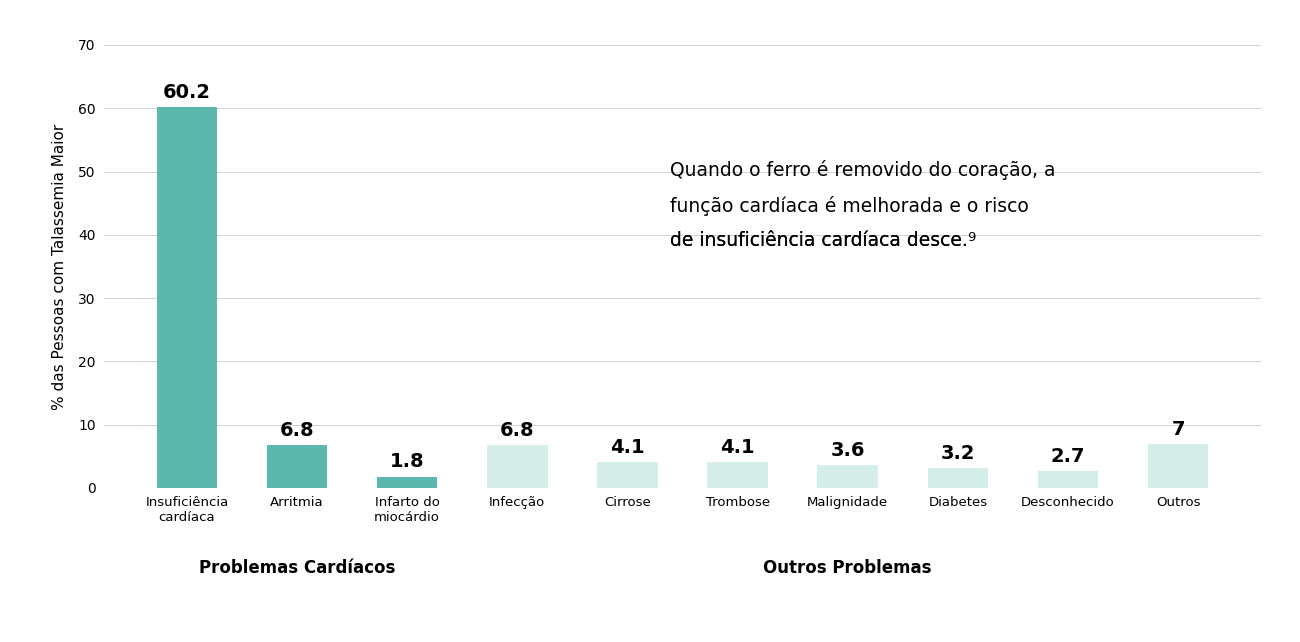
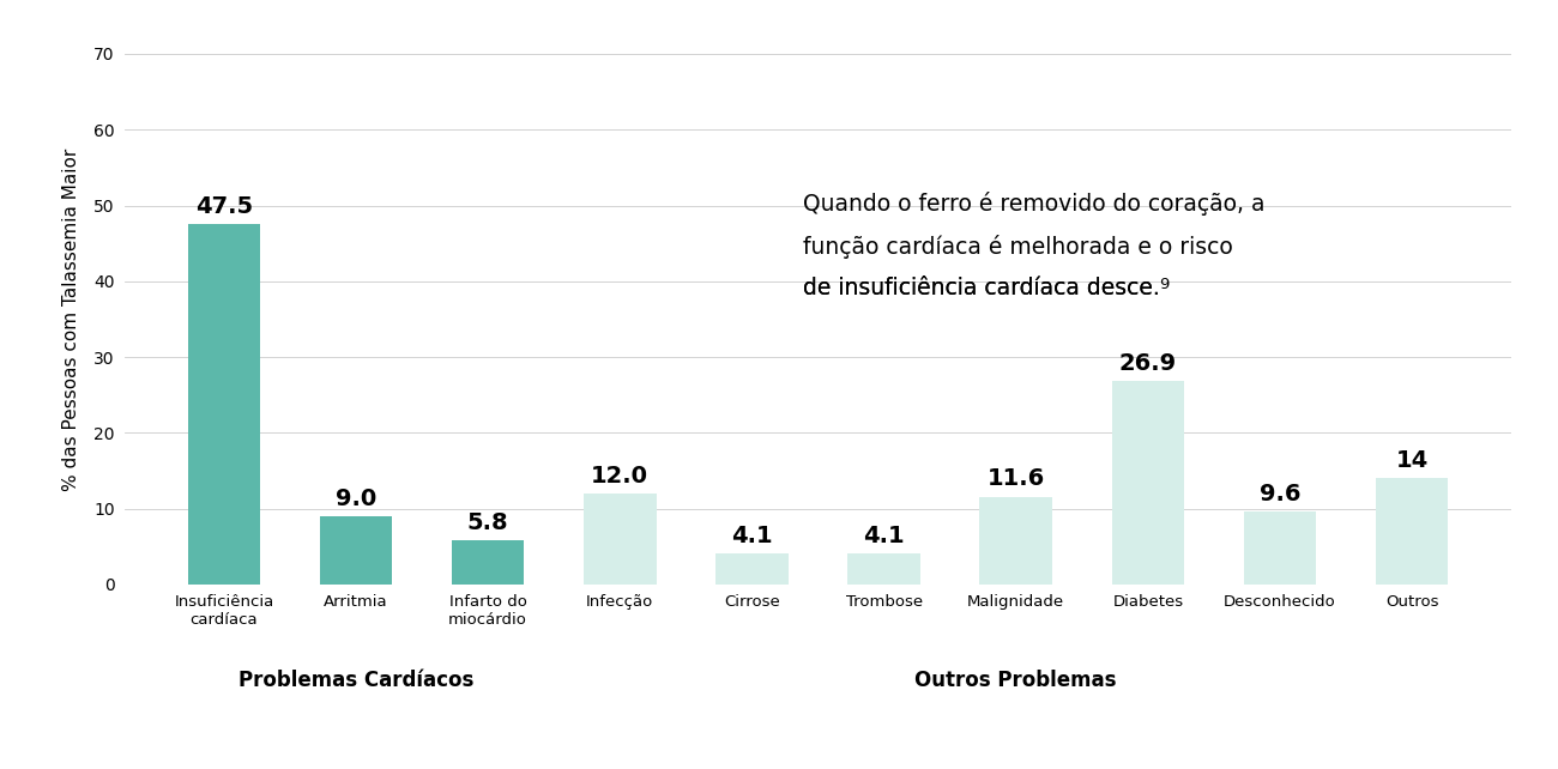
Insuficiência cardíaca: 60.2 -> 47.5
Arritmia: 6.8 -> 9.0
Infarto do miocárdio: 1.8 -> 5.8
Infecção: 6.8 -> 12.0
Malignidade: 3.6 -> 11.6
Diabetes: 3.2 -> 26.9
Desconhecido: 2.7 -> 9.6
Outros: 7 -> 14
